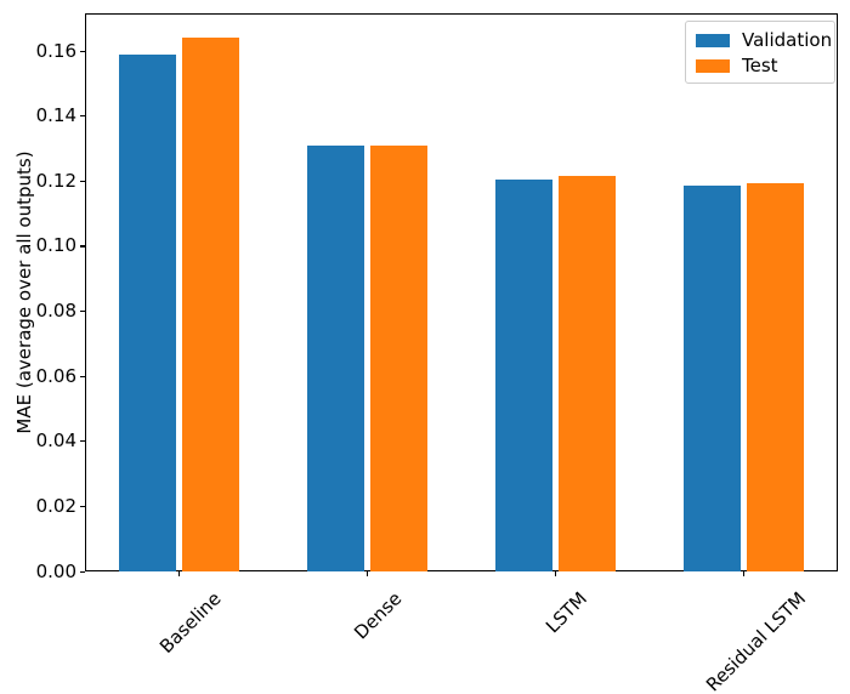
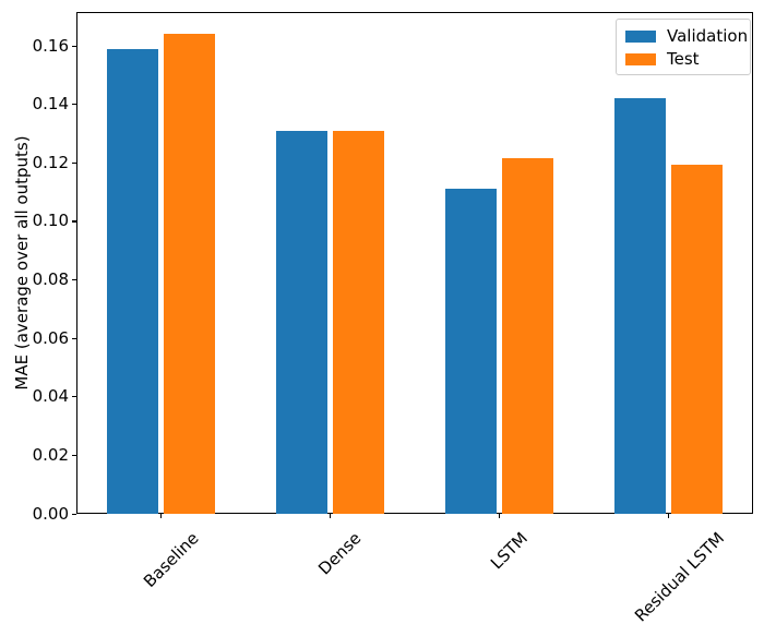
Validation/LSTM: 0.120 -> 0.111
Validation/Residual LSTM: 0.118 -> 0.142
